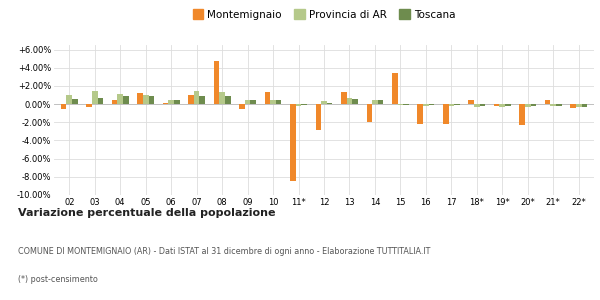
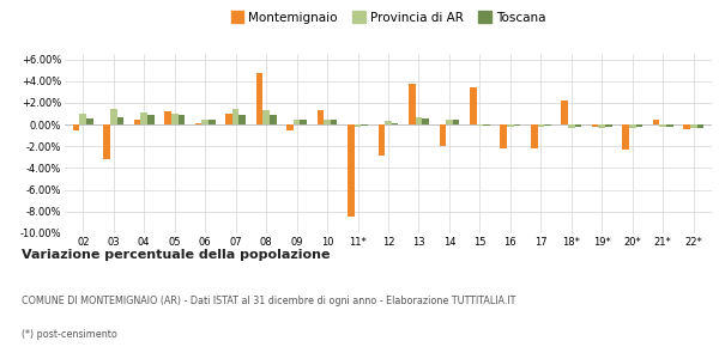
Montemignaio/03: -0.3% -> -3.2%
Montemignaio/13: 1.3% -> 3.8%
Montemignaio/18*: 0.5% -> 2.2%
